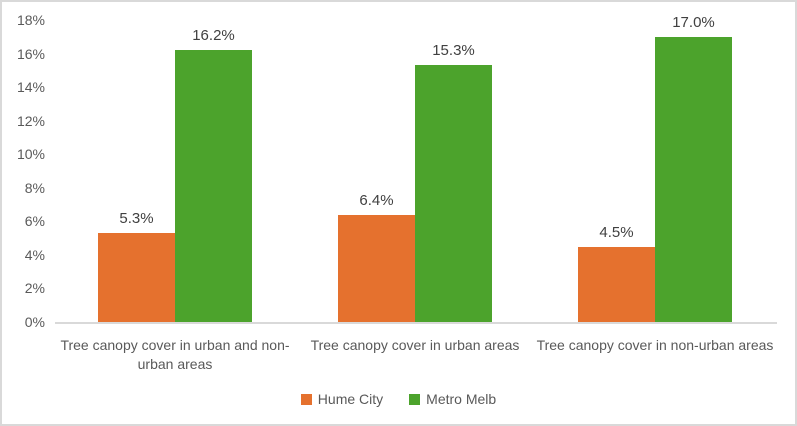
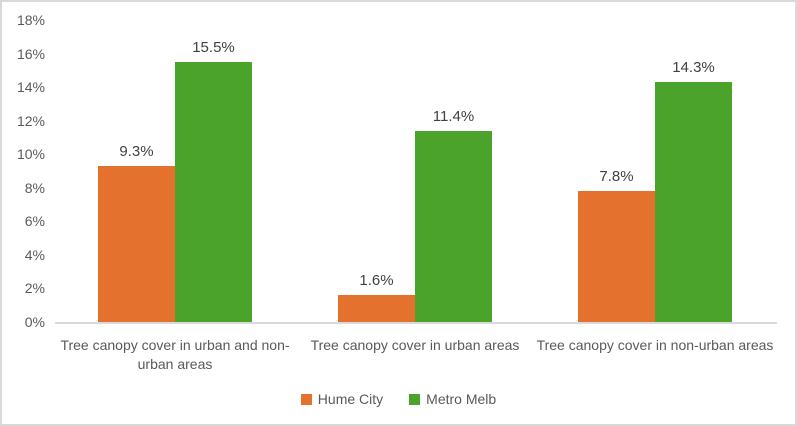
Hume City/Tree canopy cover in urban and non-urban areas: 5.3% -> 9.3%
Metro Melb/Tree canopy cover in urban and non-urban areas: 16.2% -> 15.5%
Hume City/Tree canopy cover in urban areas: 6.4% -> 1.6%
Metro Melb/Tree canopy cover in urban areas: 15.3% -> 11.4%
Hume City/Tree canopy cover in non-urban areas: 4.5% -> 7.8%
Metro Melb/Tree canopy cover in non-urban areas: 17.0% -> 14.3%
